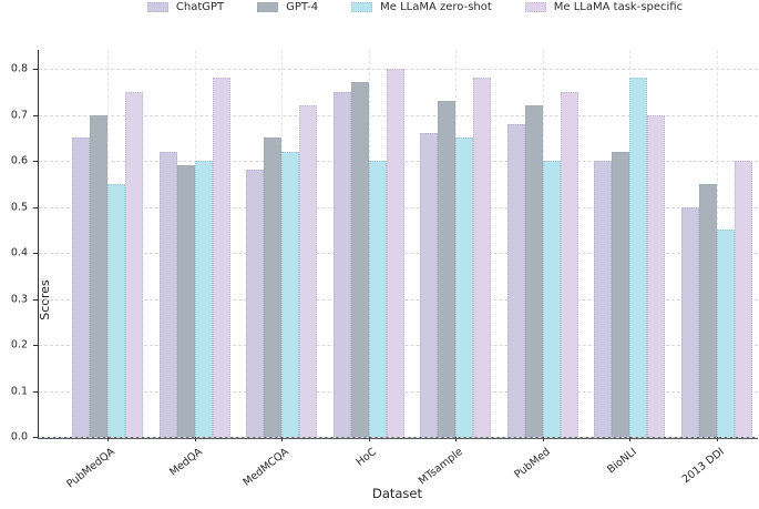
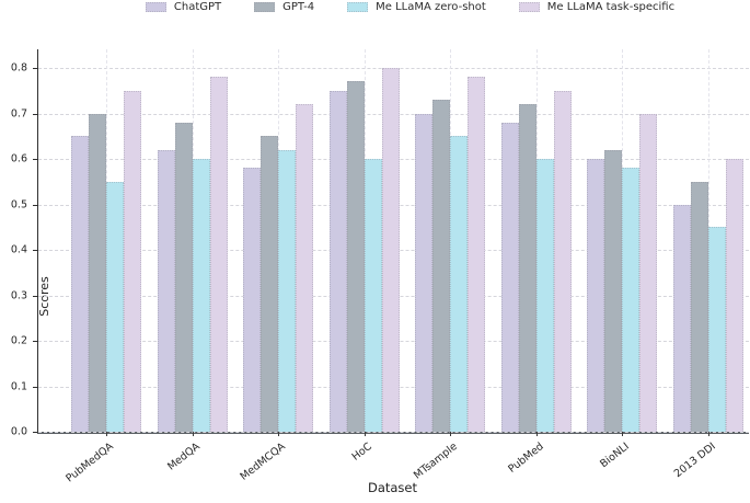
GPT-4/MedQA: 0.59 -> 0.68
ChatGPT/MTsample: 0.66 -> 0.70
Me LLaMA zero-shot/BioNLI: 0.78 -> 0.58
